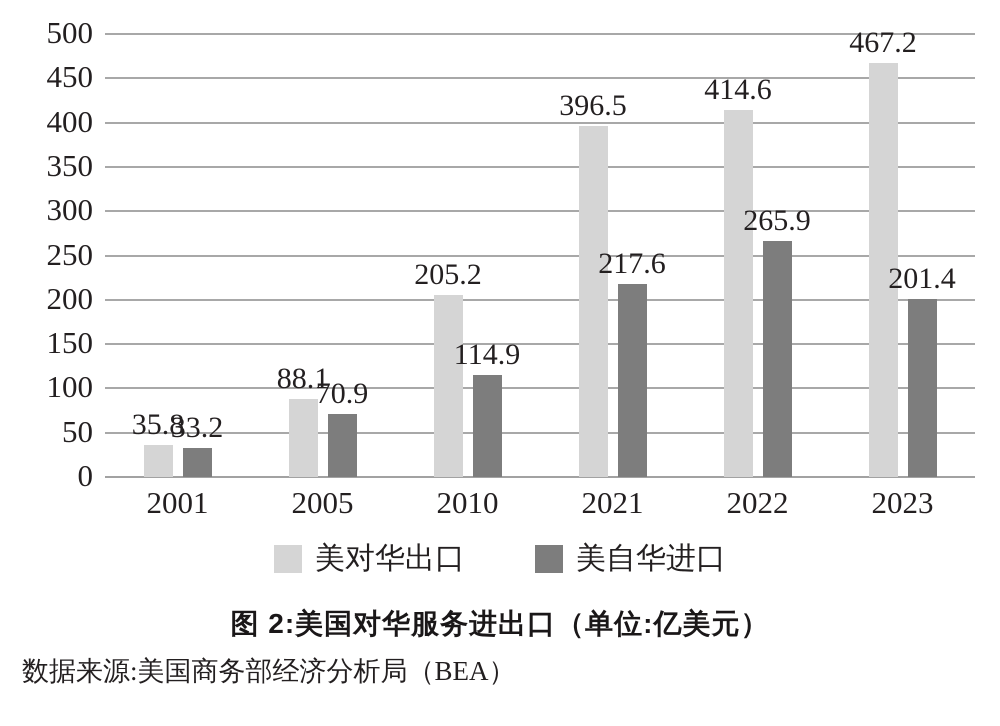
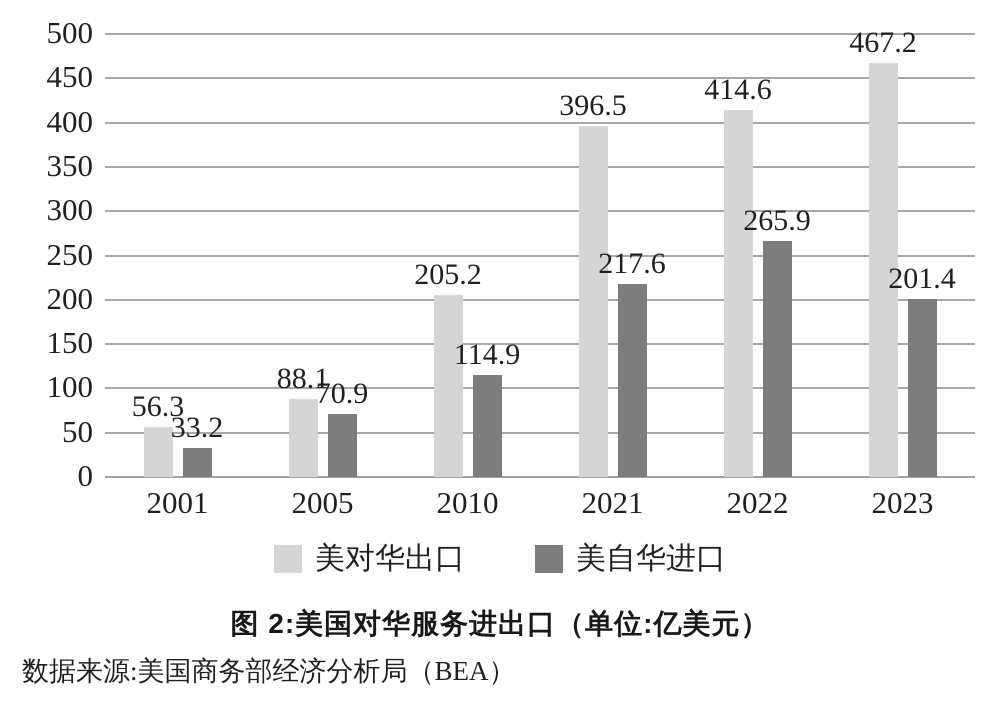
美对华出口/2001: 35.8 -> 56.3
